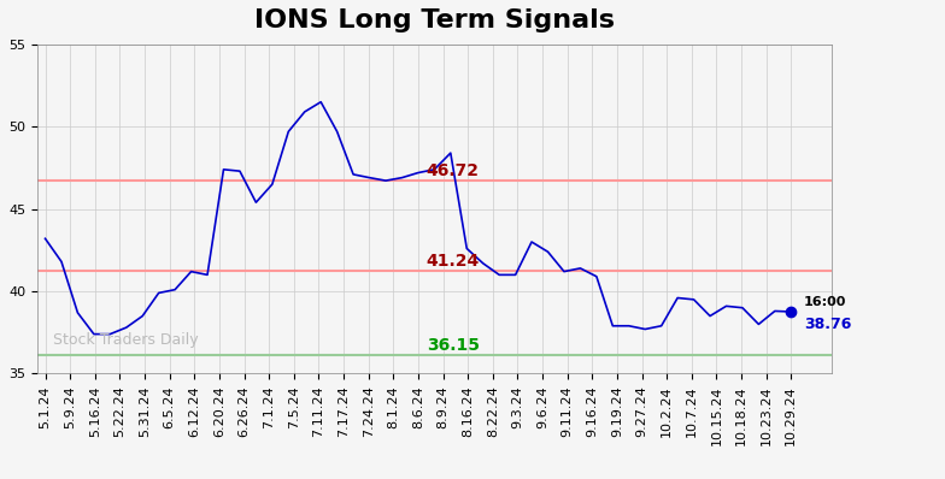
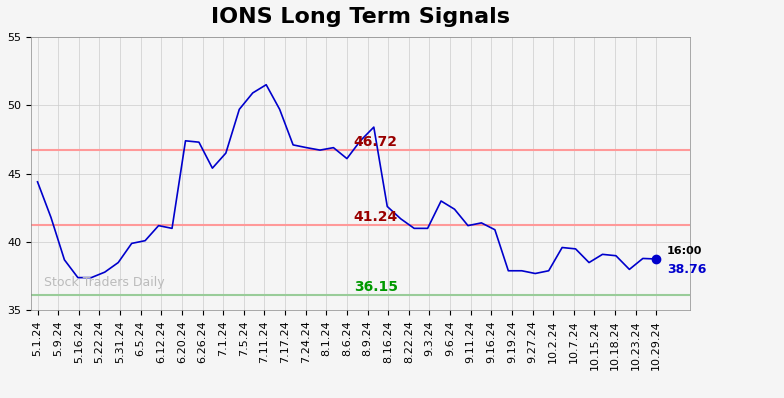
5.1.24: 43.2 -> 44.4
8.6.24: 47.2 -> 46.1
